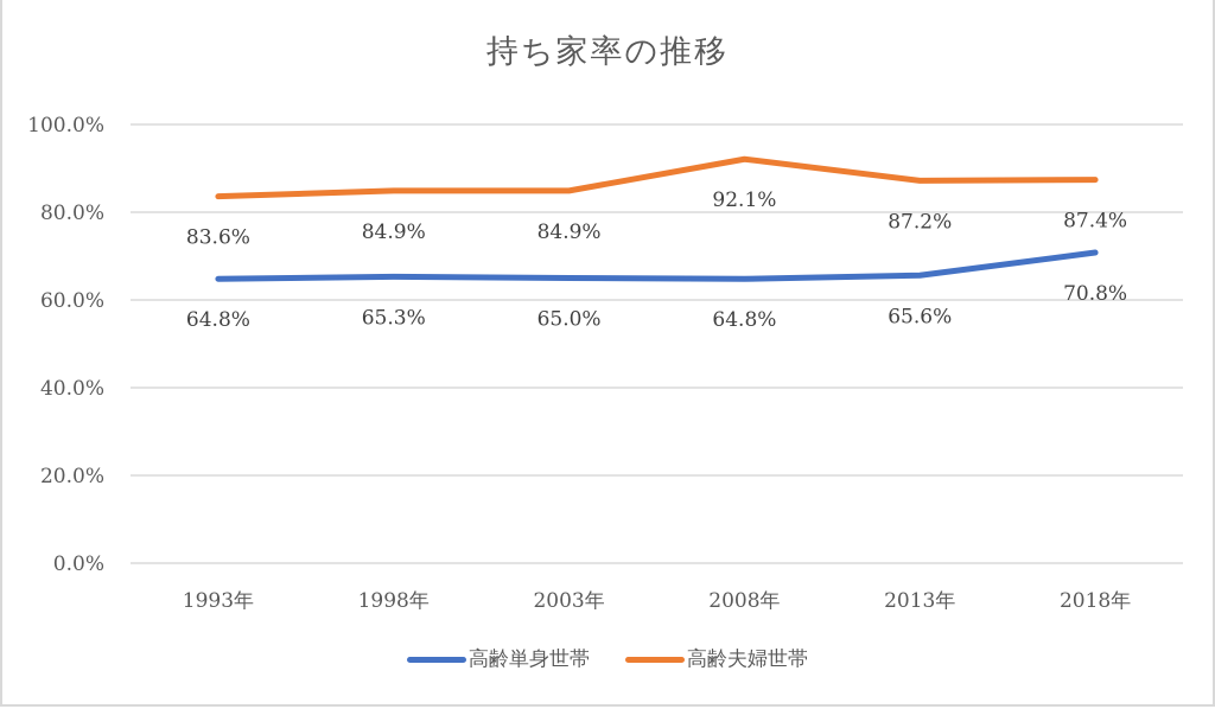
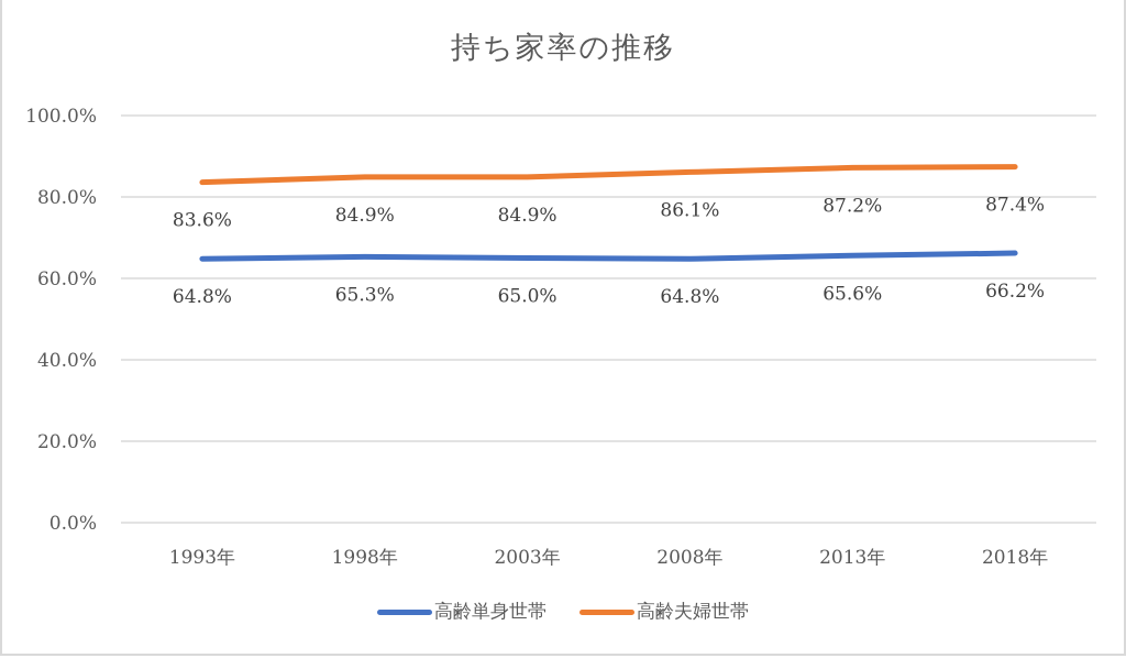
高齢夫婦世帯/2008年: 92.1% -> 86.1%
高齢単身世帯/2018年: 70.8% -> 66.2%
